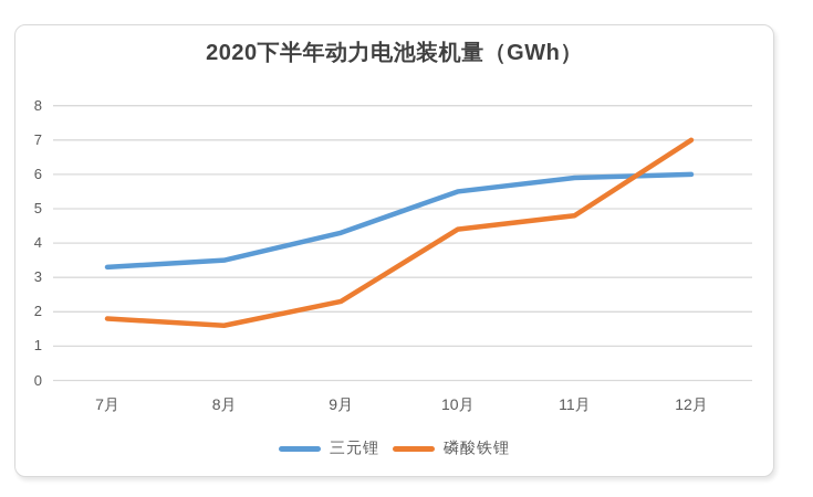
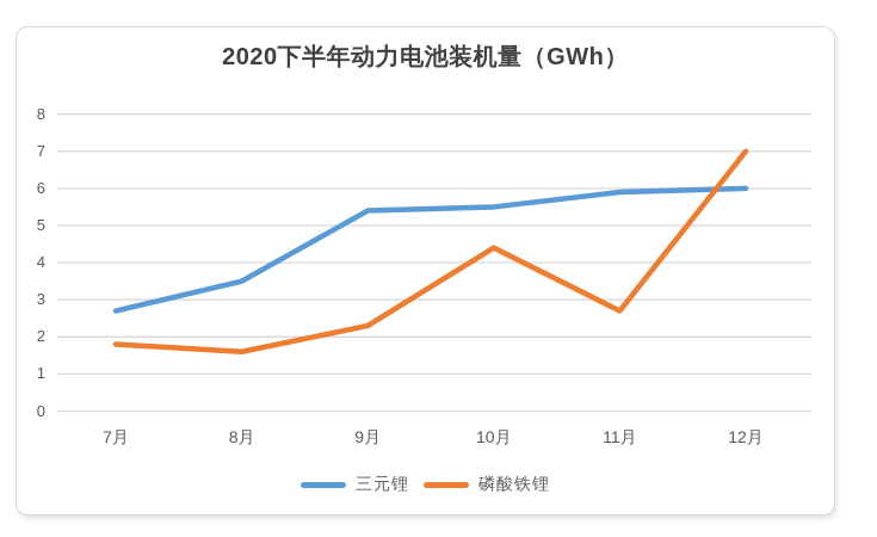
三元锂/7月: 3.3 -> 2.7
三元锂/9月: 4.3 -> 5.4
磷酸铁锂/11月: 4.8 -> 2.7
